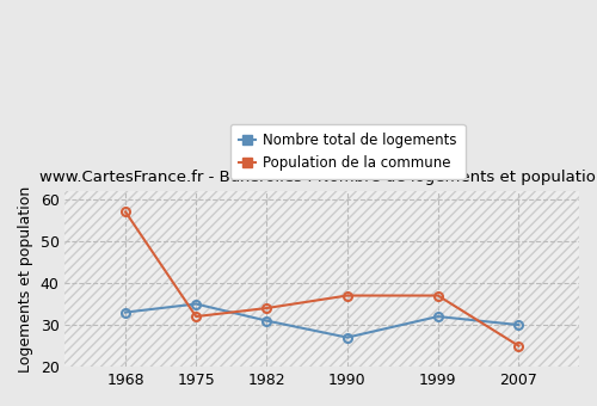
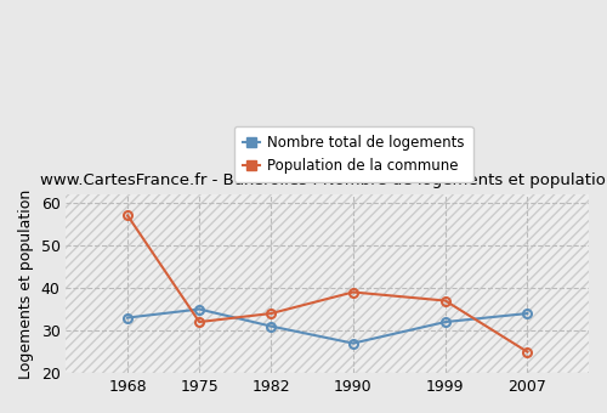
Population de la commune/1990: 37 -> 39
Nombre total de logements/2007: 30 -> 34
